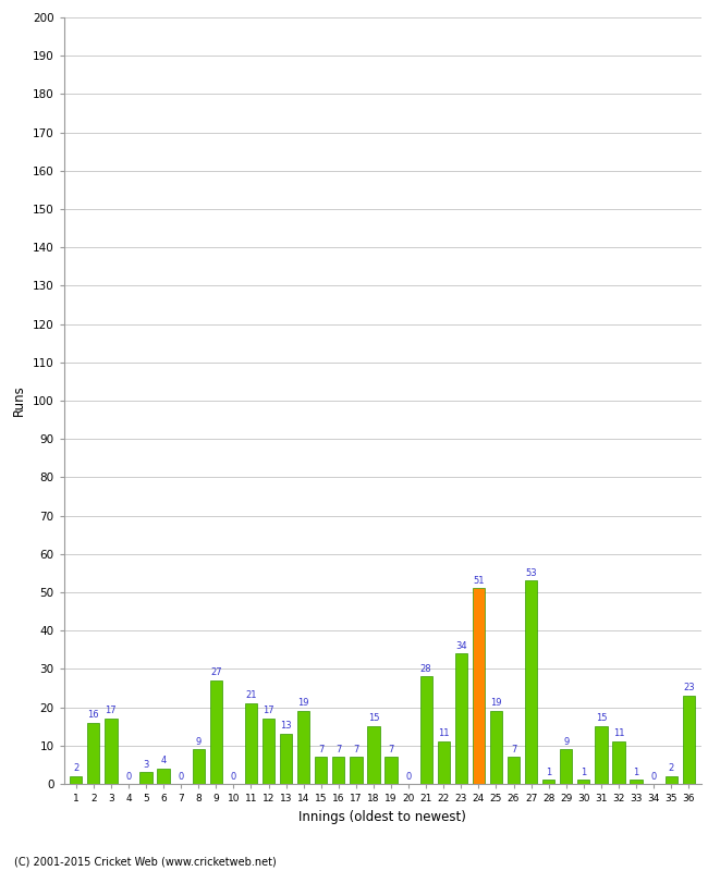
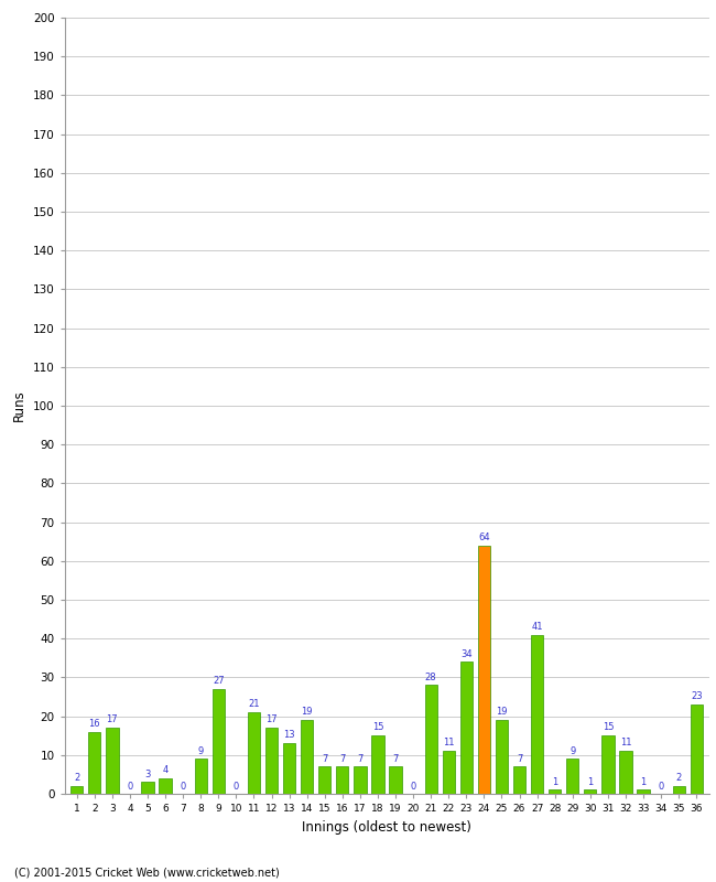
24: 51 -> 64
27: 53 -> 41
